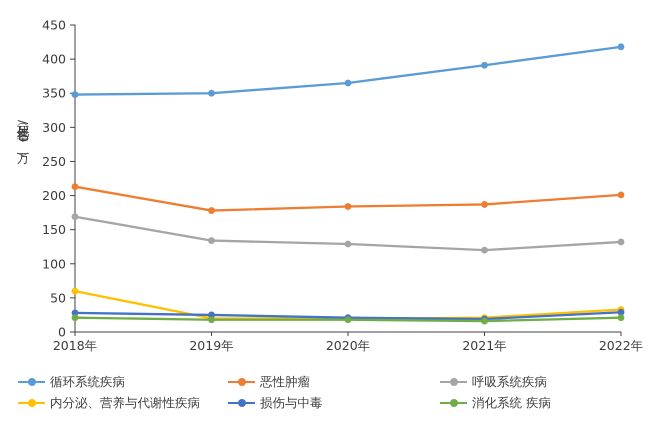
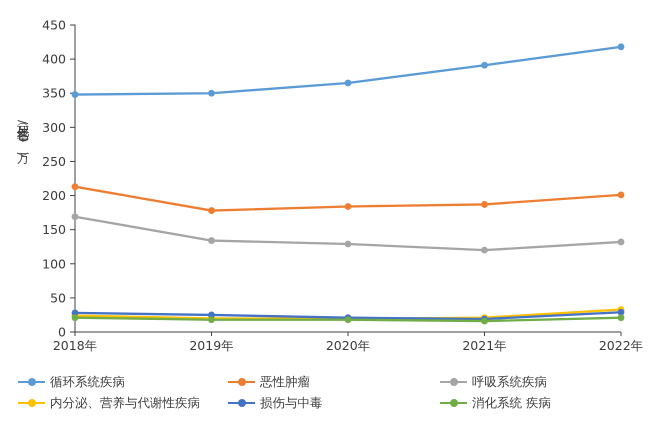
内分泌、营养与代谢性疾病/2018年: 60 -> 20
